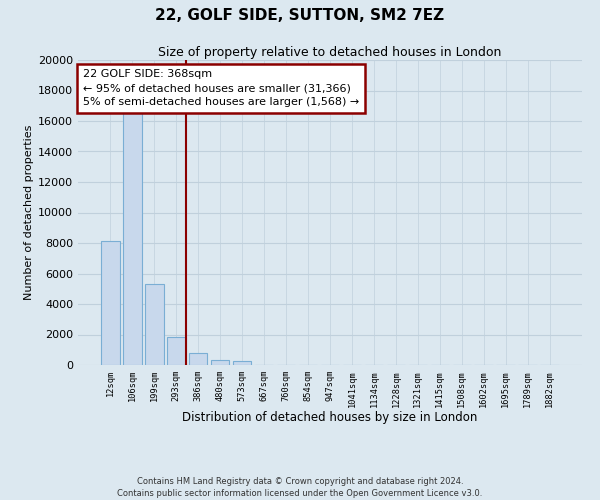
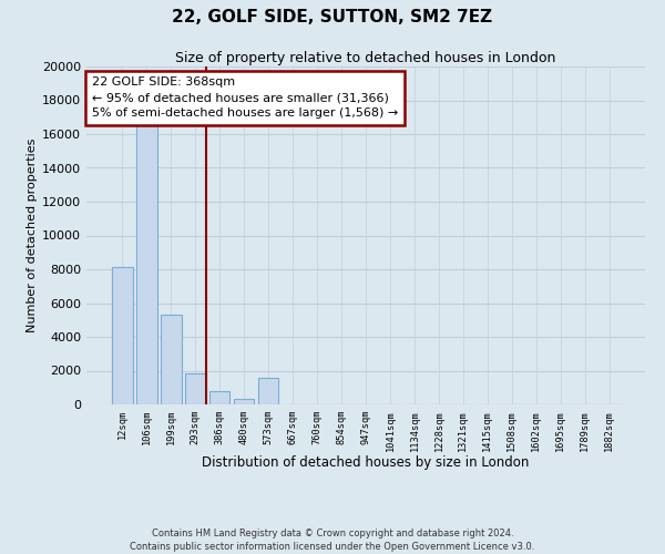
573sqm: 200 -> 1600
